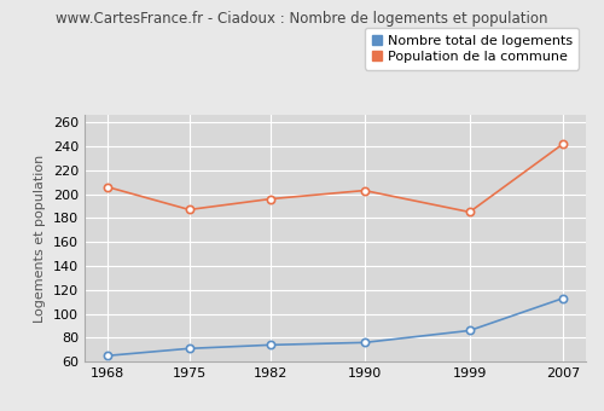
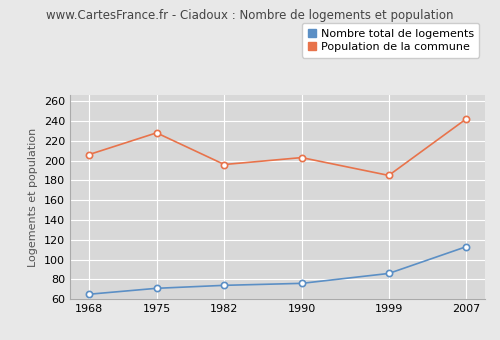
Population de la commune/1975: 187 -> 228
